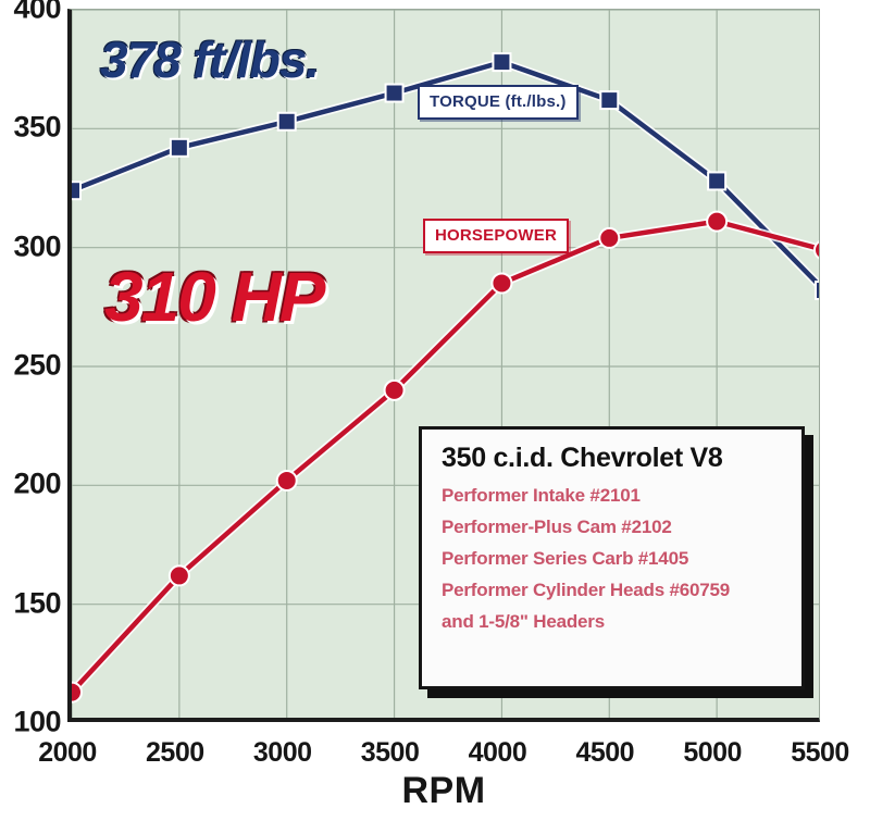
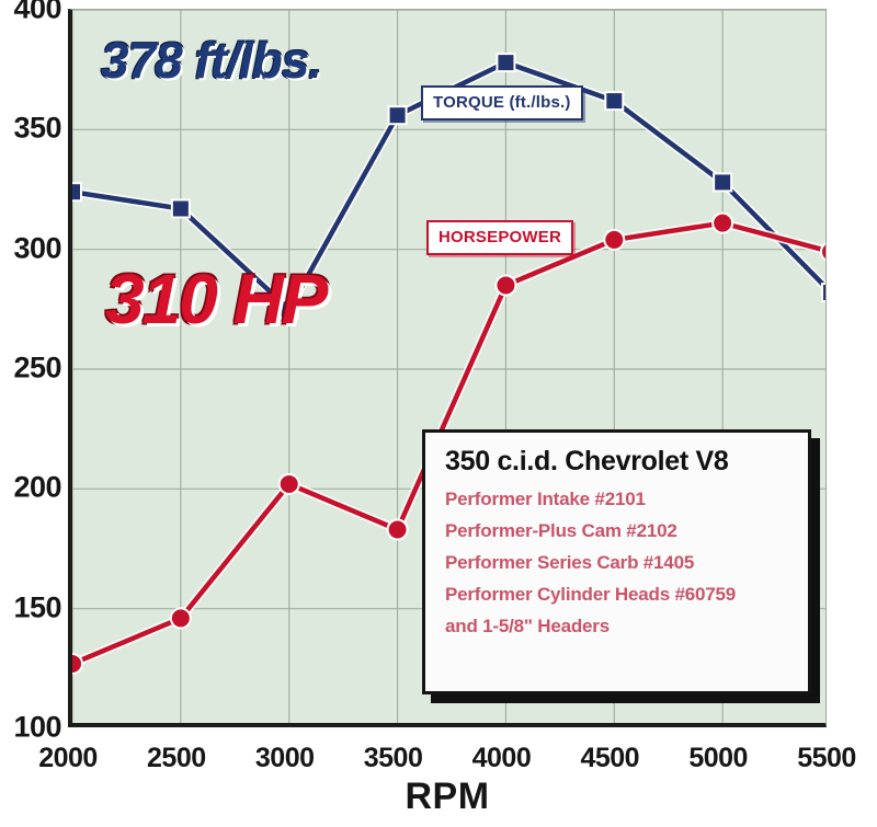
HORSEPOWER/2000: 113 -> 127
TORQUE (ft./lbs.)/2500: 342 -> 317
HORSEPOWER/2500: 162 -> 146
TORQUE (ft./lbs.)/3000: 353 -> 275
TORQUE (ft./lbs.)/3500: 365 -> 356
HORSEPOWER/3500: 240 -> 183
